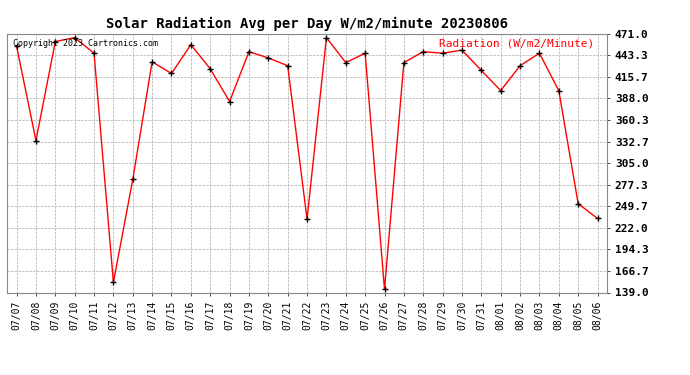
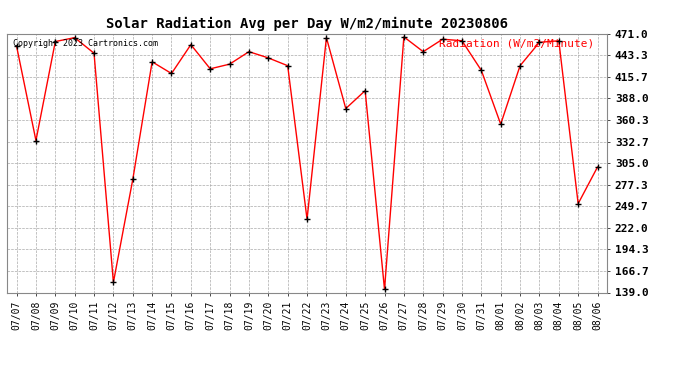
07/18: 384 -> 432
07/24: 434 -> 375
07/25: 446 -> 398
07/27: 434 -> 467
07/29: 446 -> 464
07/30: 450 -> 462
08/01: 398 -> 355
08/03: 446 -> 460
08/04: 398 -> 462
08/06: 234 -> 300
